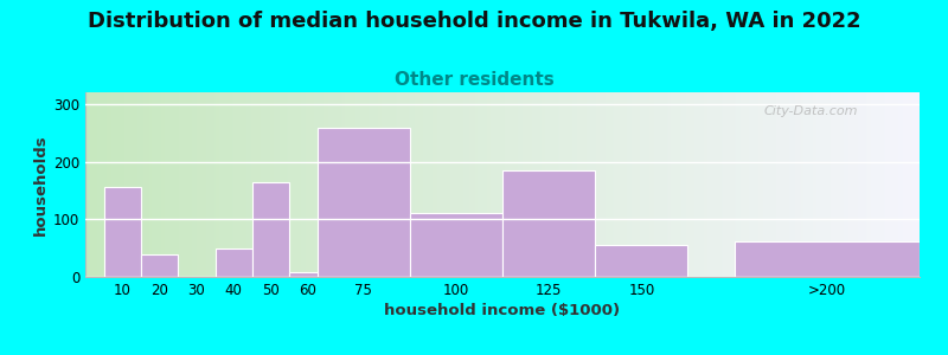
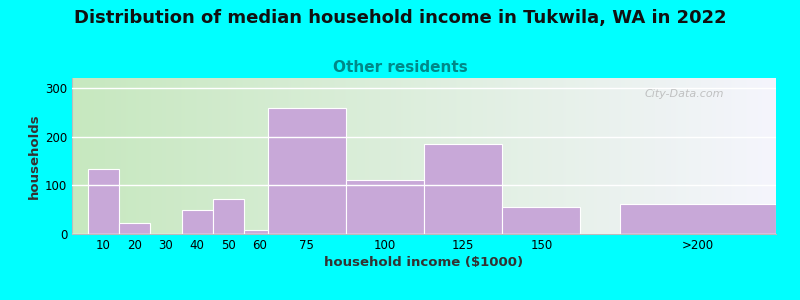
10: 155 -> 133
20: 40 -> 22
50: 165 -> 72
